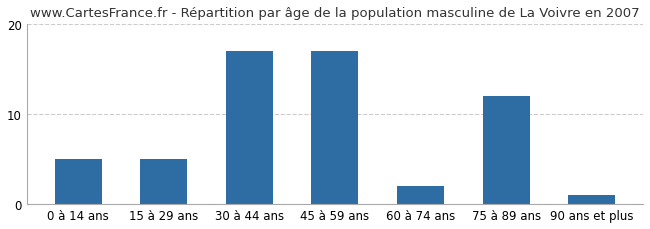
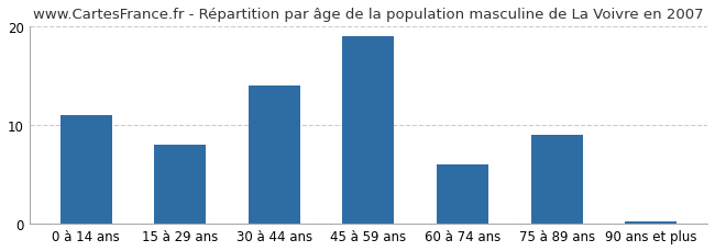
0 à 14 ans: 5.0 -> 11.0
15 à 29 ans: 5.0 -> 8.0
30 à 44 ans: 17.0 -> 14.0
45 à 59 ans: 17.0 -> 19.0
60 à 74 ans: 2.0 -> 6.0
75 à 89 ans: 12.0 -> 9.0
90 ans et plus: 1.0 -> 0.2
